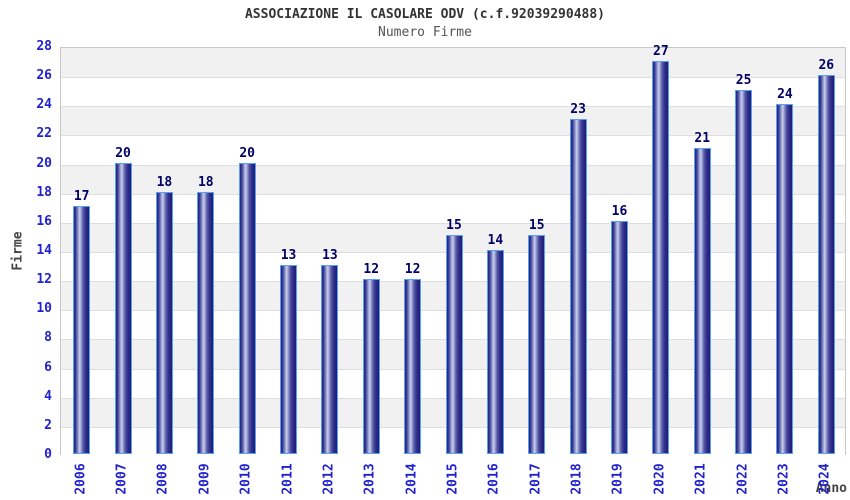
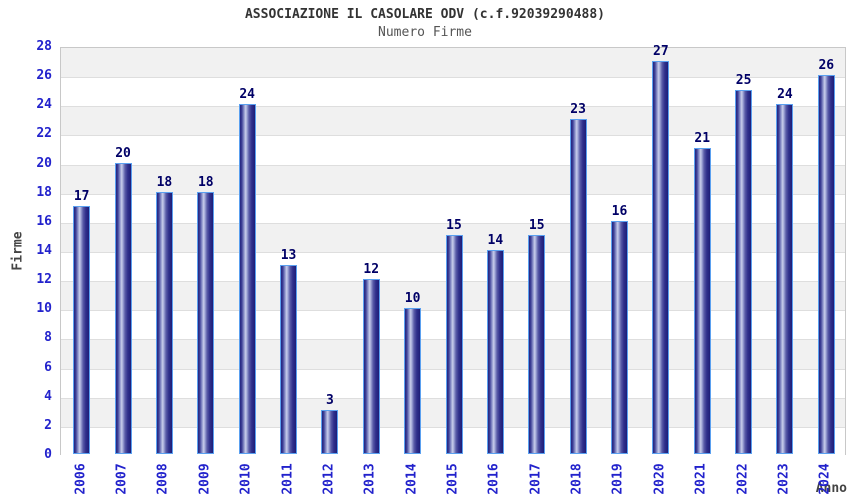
2010: 20 -> 24
2012: 13 -> 3
2014: 12 -> 10
